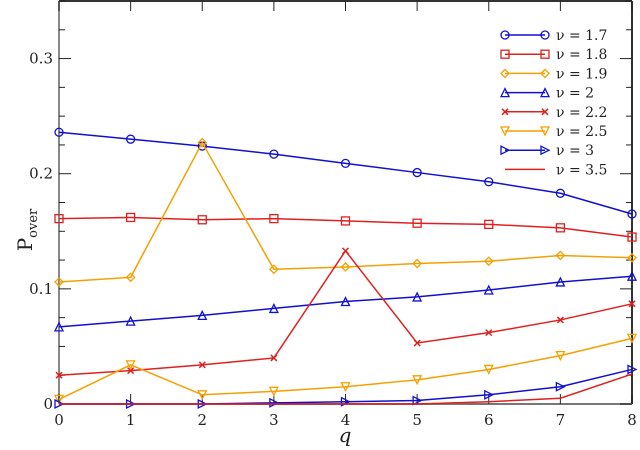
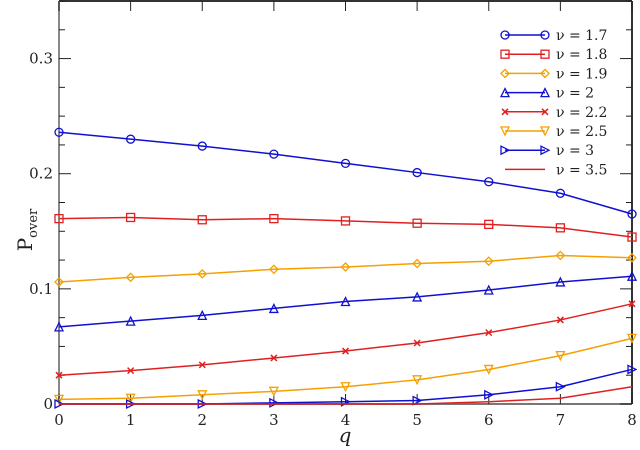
ν = 2.5/1: 0.034 -> 0.005
ν = 1.9/2: 0.227 -> 0.113
ν = 2.2/4: 0.133 -> 0.046
ν = 3.5/8: 0.026 -> 0.015
